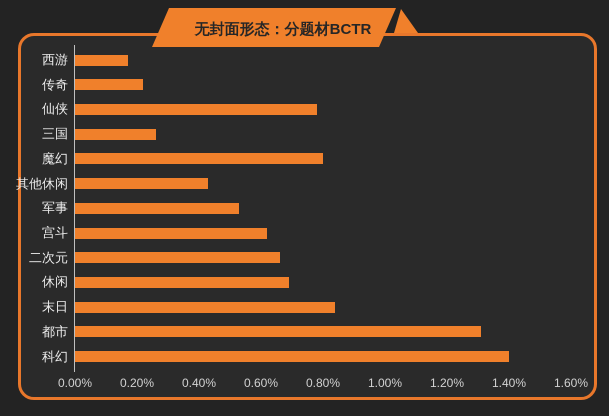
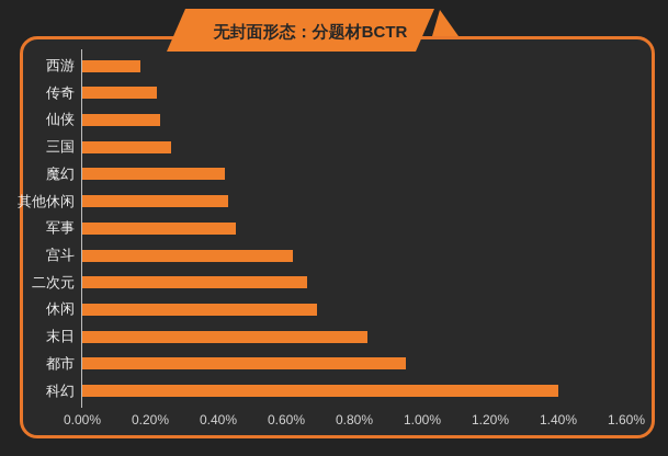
仙侠: 0.78% -> 0.23%
魔幻: 0.80% -> 0.42%
军事: 0.53% -> 0.45%
都市: 1.31% -> 0.95%
